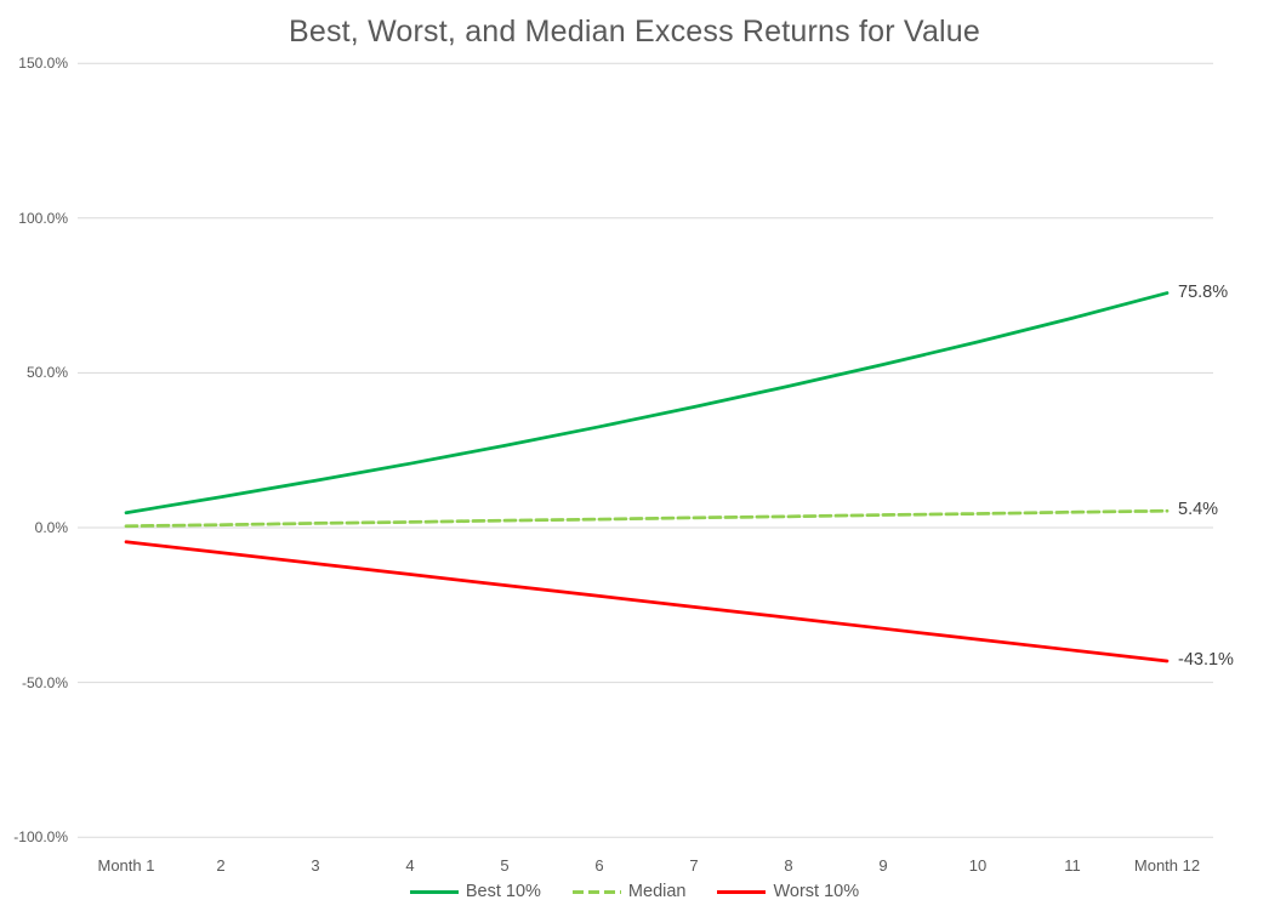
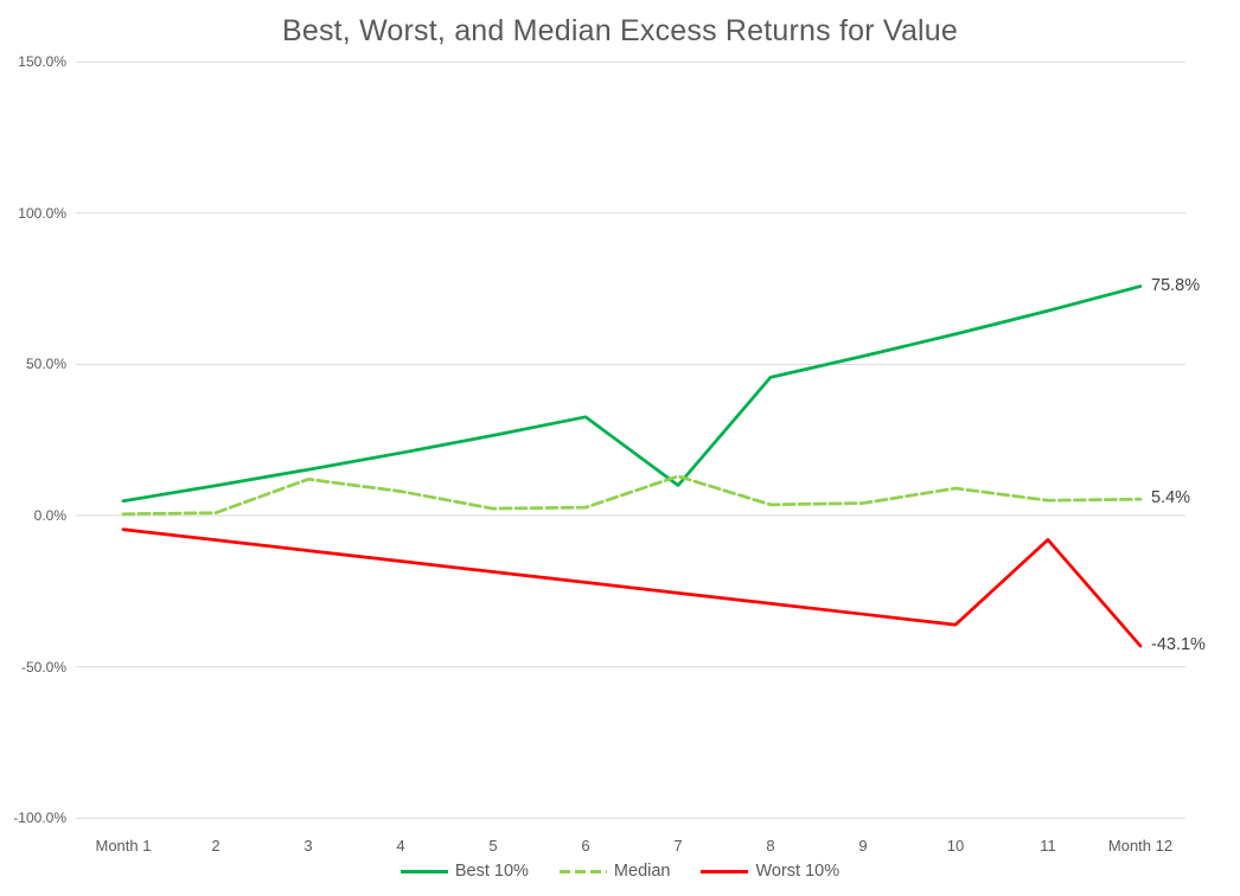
Median/3: 1% -> 12%
Median/4: 2% -> 8%
Best 10%/7: 39% -> 10%
Median/7: 3% -> 13%
Median/10: 4% -> 9%
Worst 10%/11: -40% -> -8%
